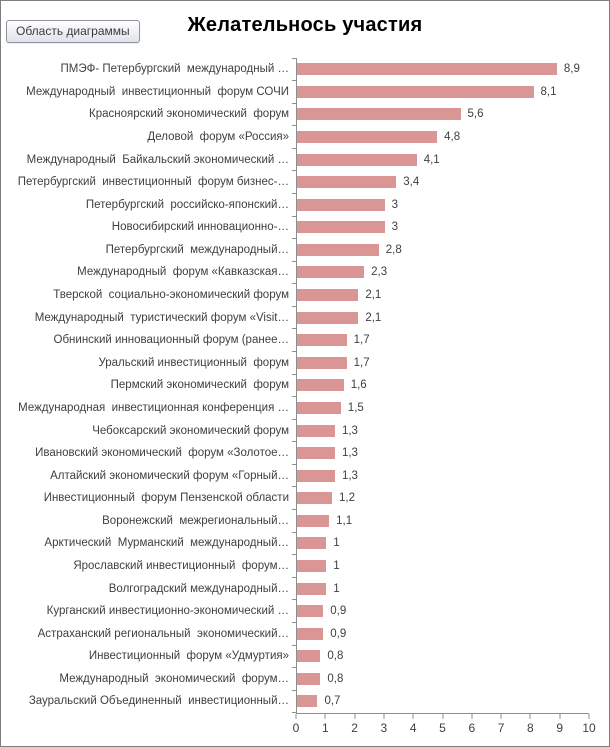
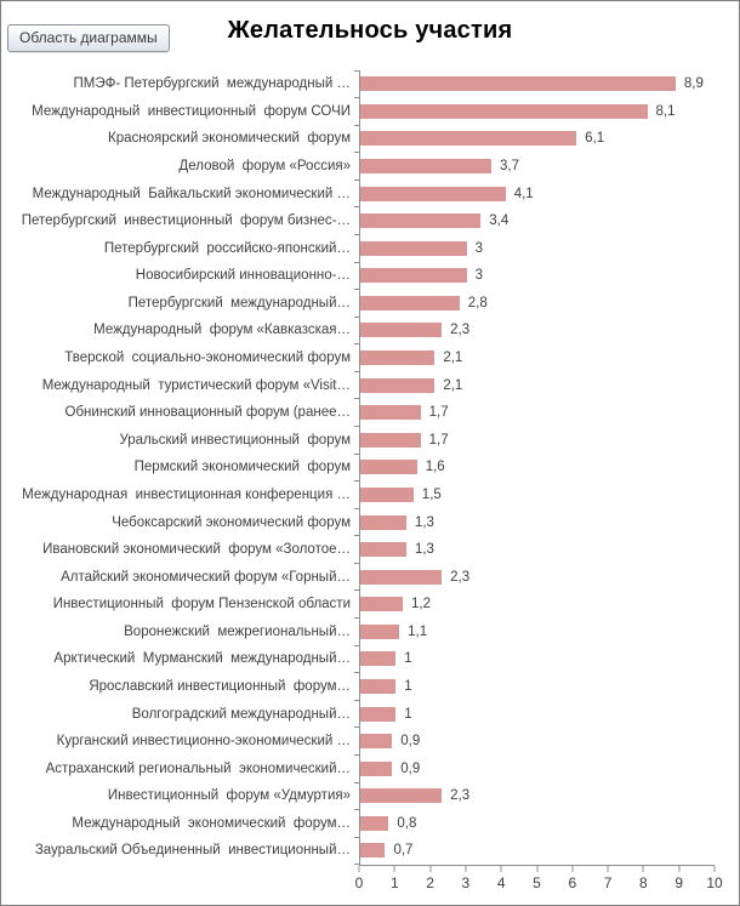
Красноярский экономический форум: 5,6 -> 6,1
Деловой форум «Россия»: 4,8 -> 3,7
Алтайский экономический форум «Горный…: 1,3 -> 2,3
Инвестиционный форум «Удмуртия»: 0,8 -> 2,3
